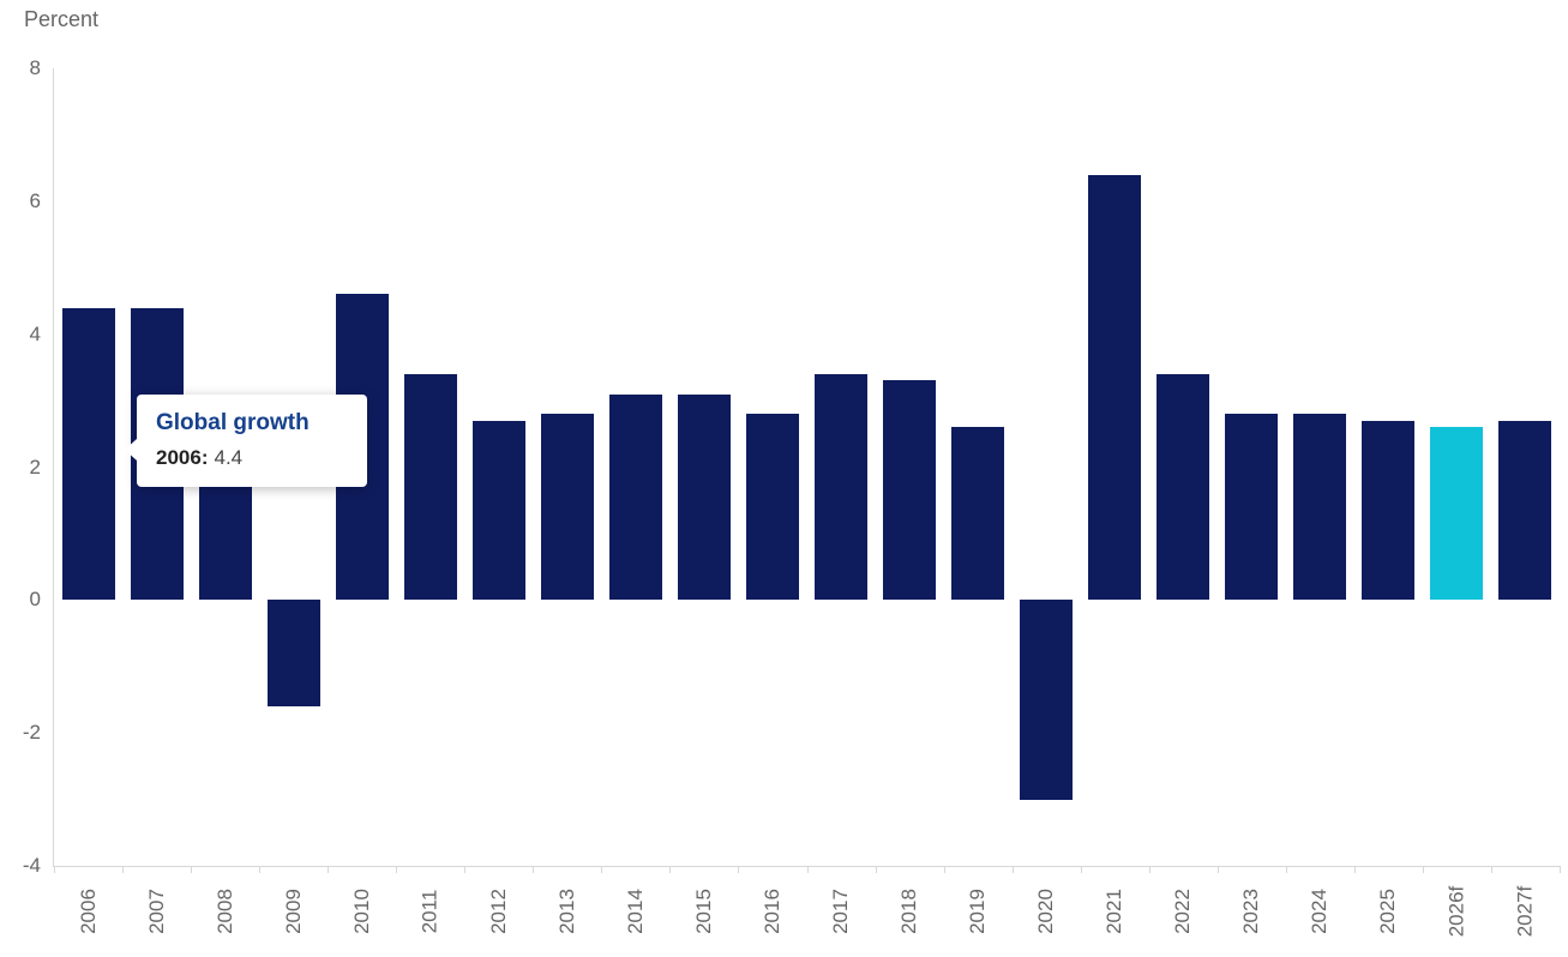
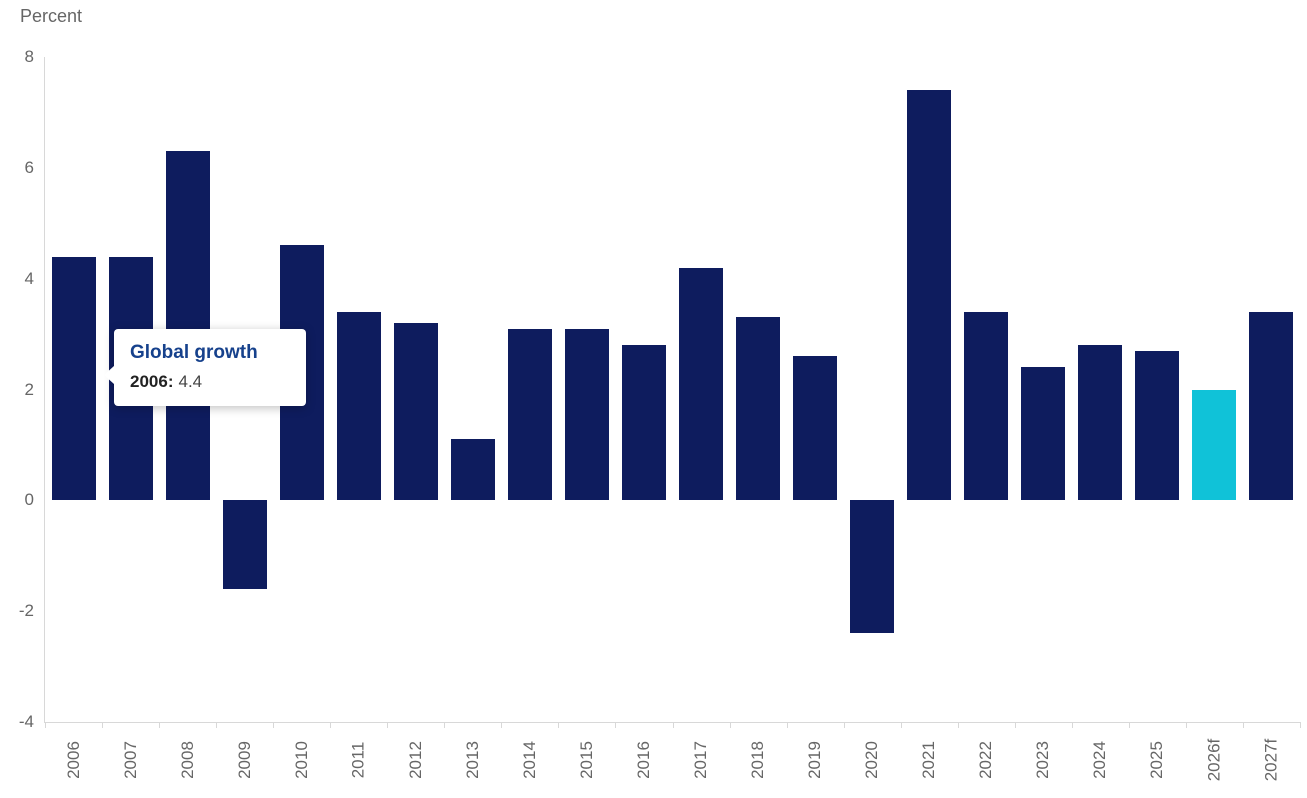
2008: 2.1 -> 6.3
2012: 2.7 -> 3.2
2013: 2.8 -> 1.1
2017: 3.4 -> 4.2
2020: -3.0 -> -2.4
2021: 6.4 -> 7.4
2023: 2.8 -> 2.4
2026f: 2.6 -> 2.0
2027f: 2.7 -> 3.4
